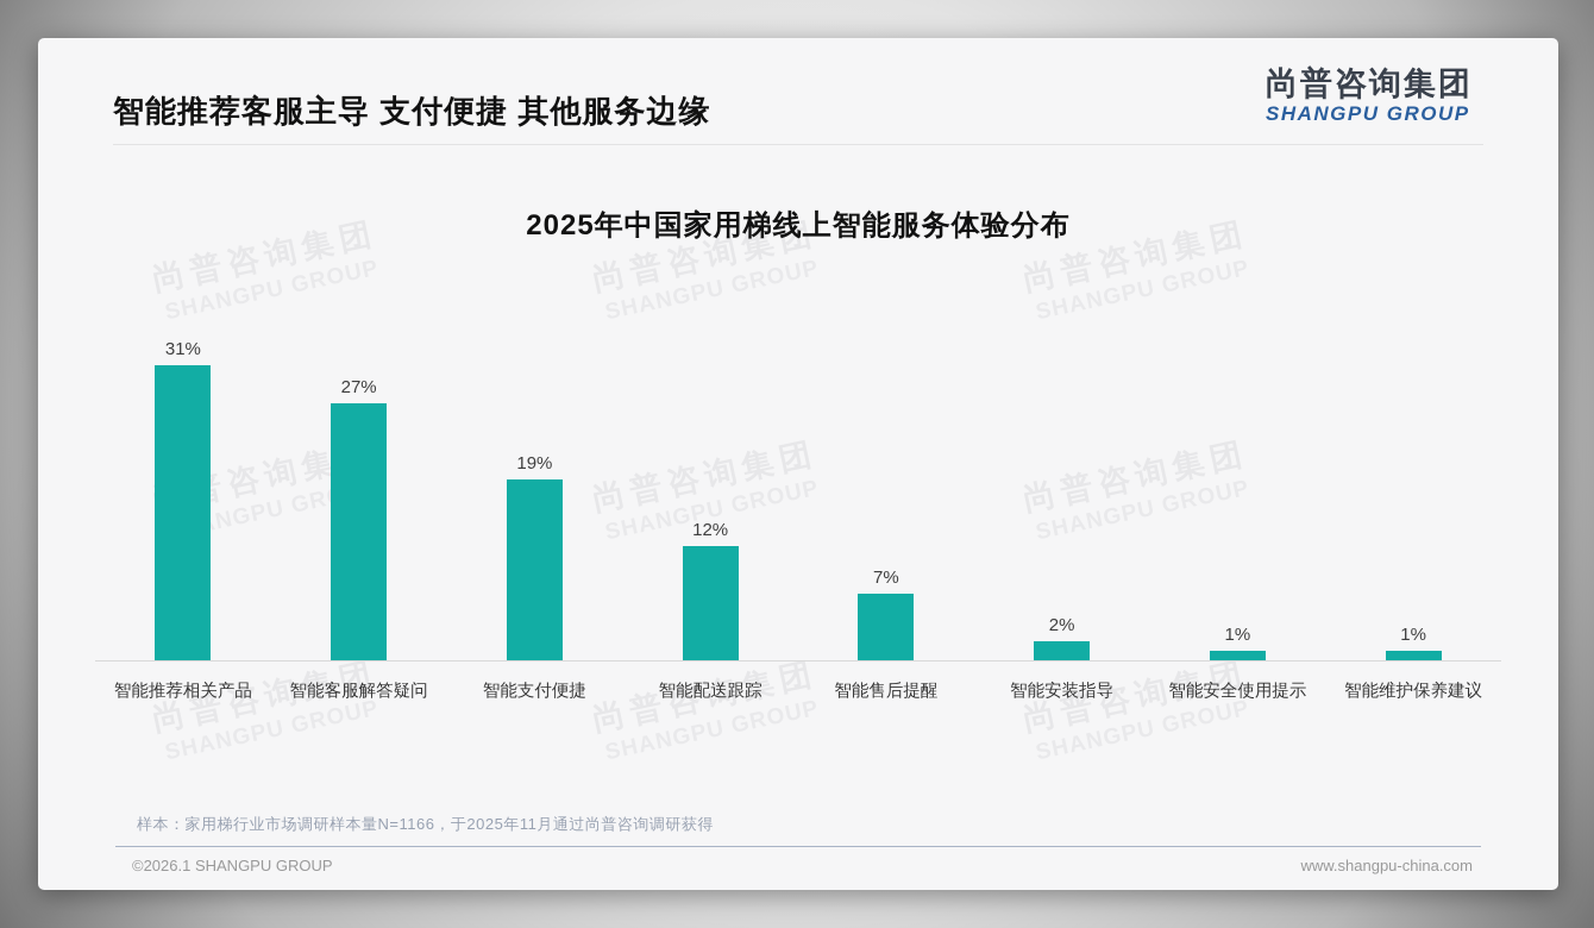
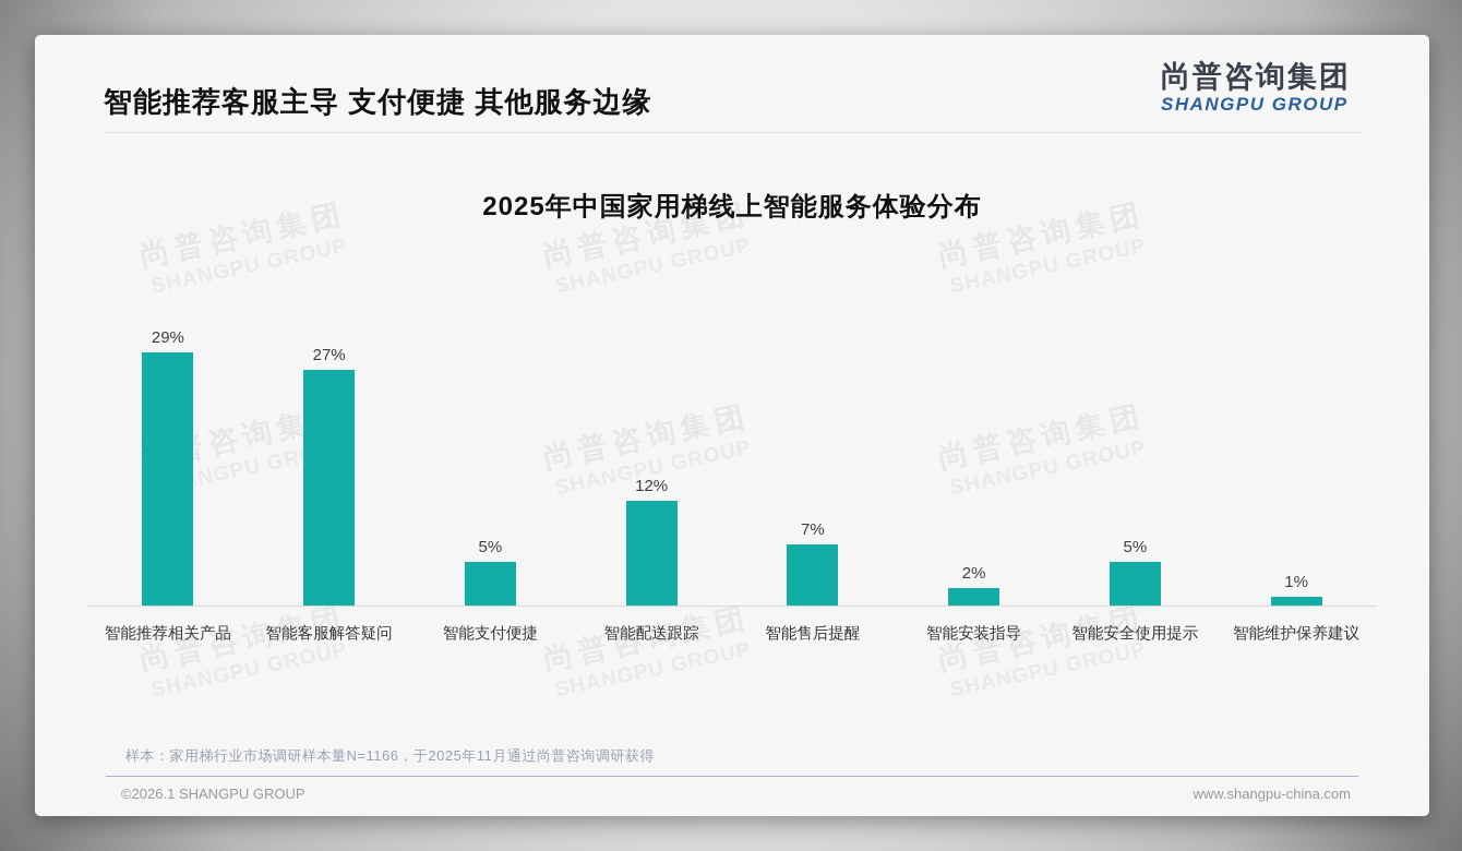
智能推荐相关产品: 31% -> 29%
智能支付便捷: 19% -> 5%
智能安全使用提示: 1% -> 5%
